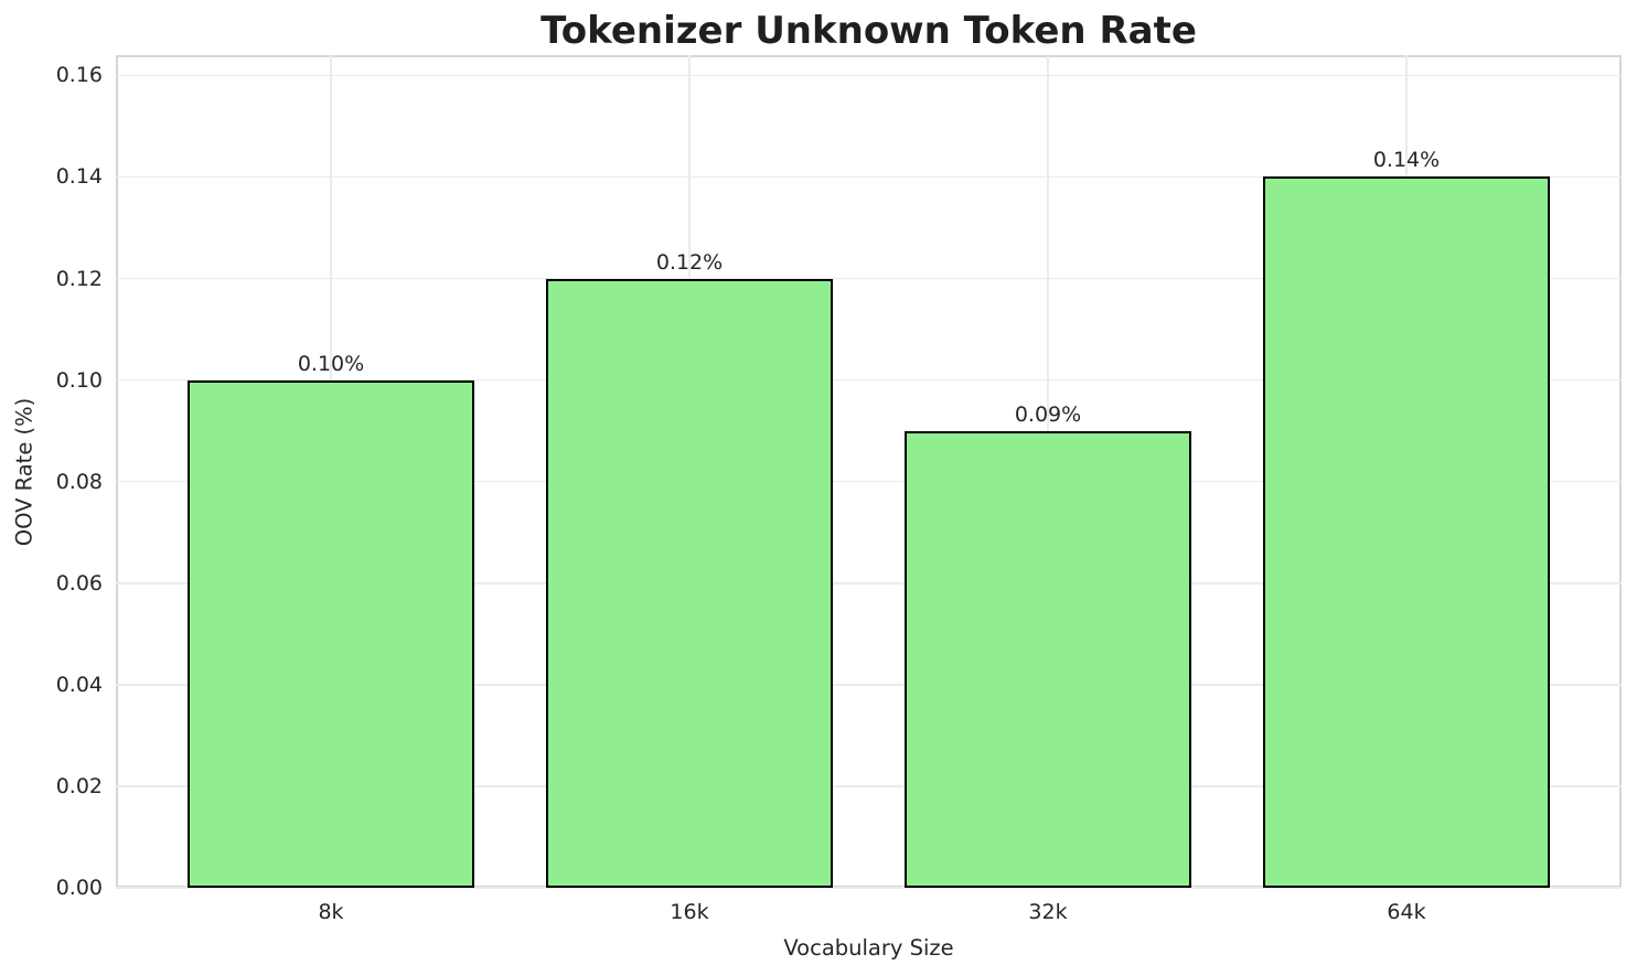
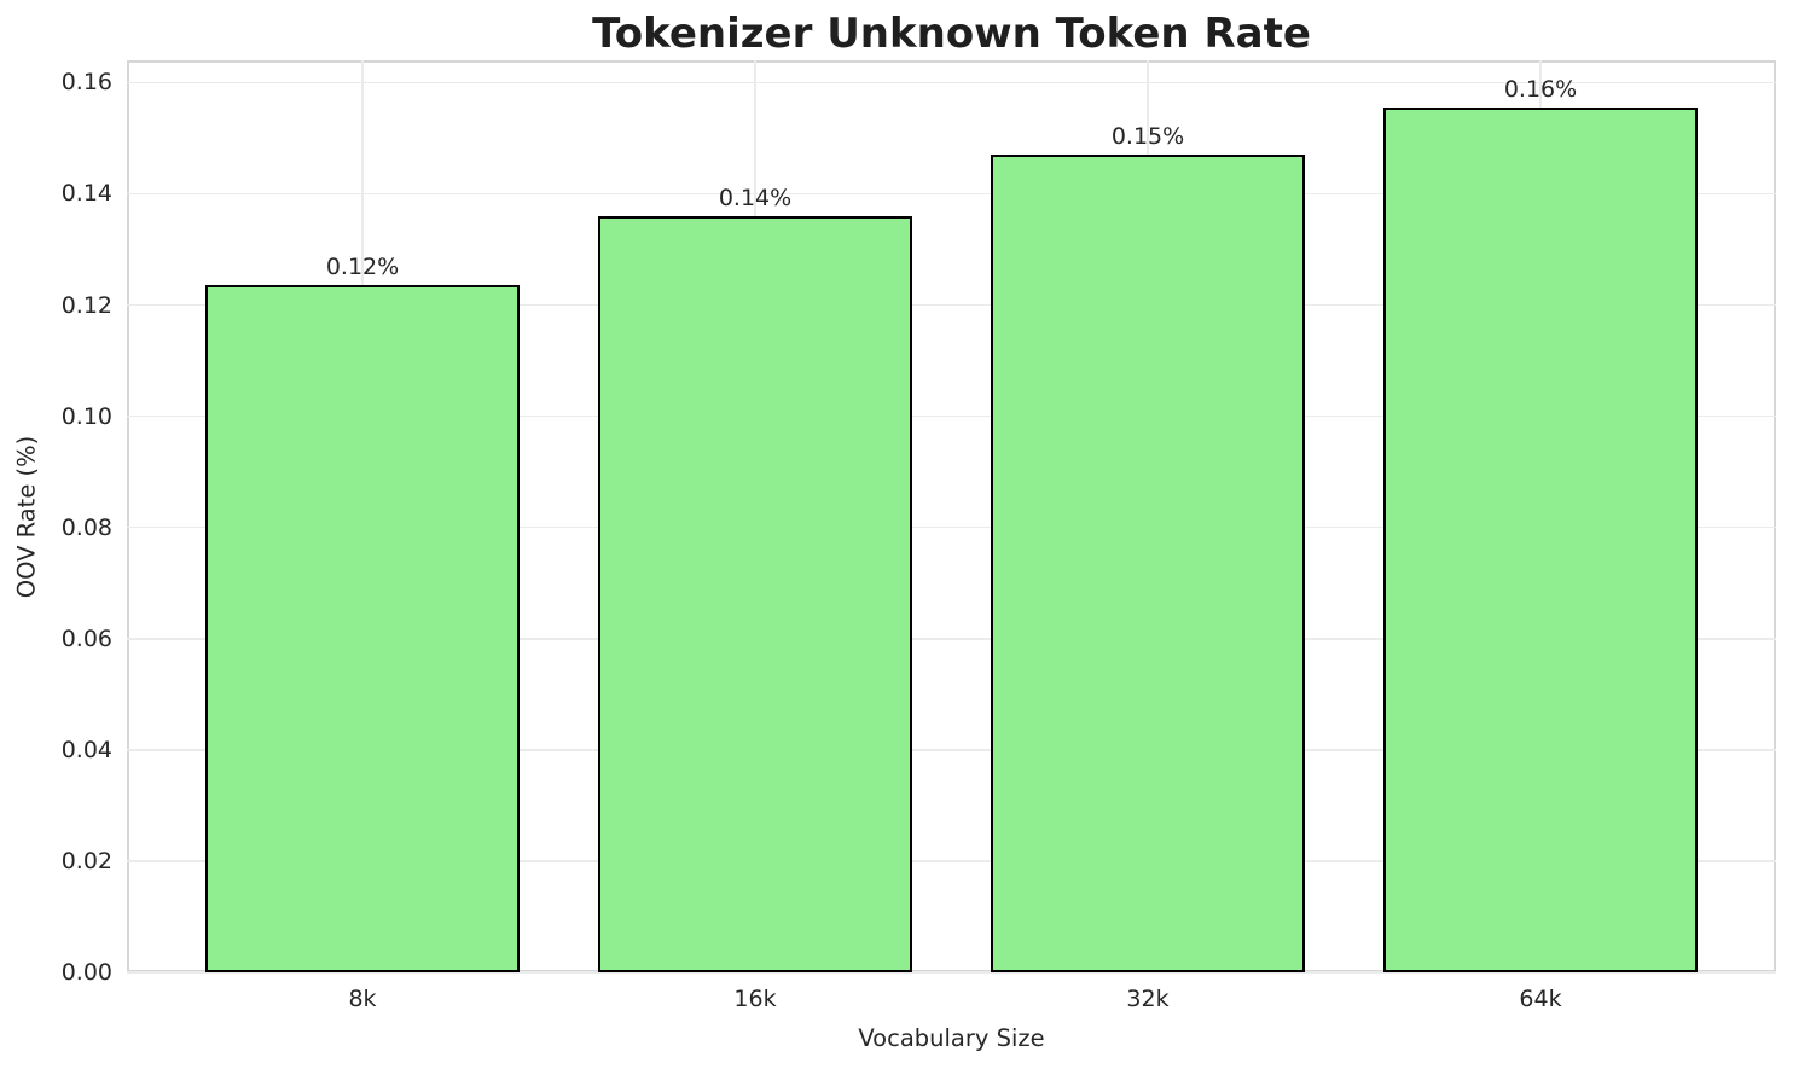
8k: 0.10% -> 0.12%
16k: 0.12% -> 0.14%
32k: 0.09% -> 0.15%
64k: 0.14% -> 0.16%
